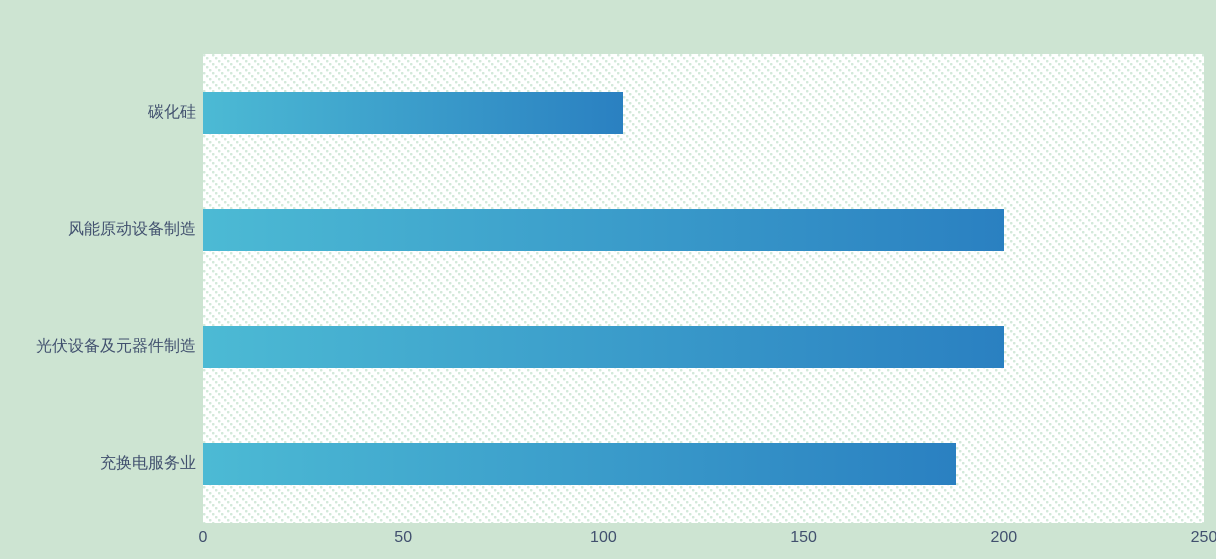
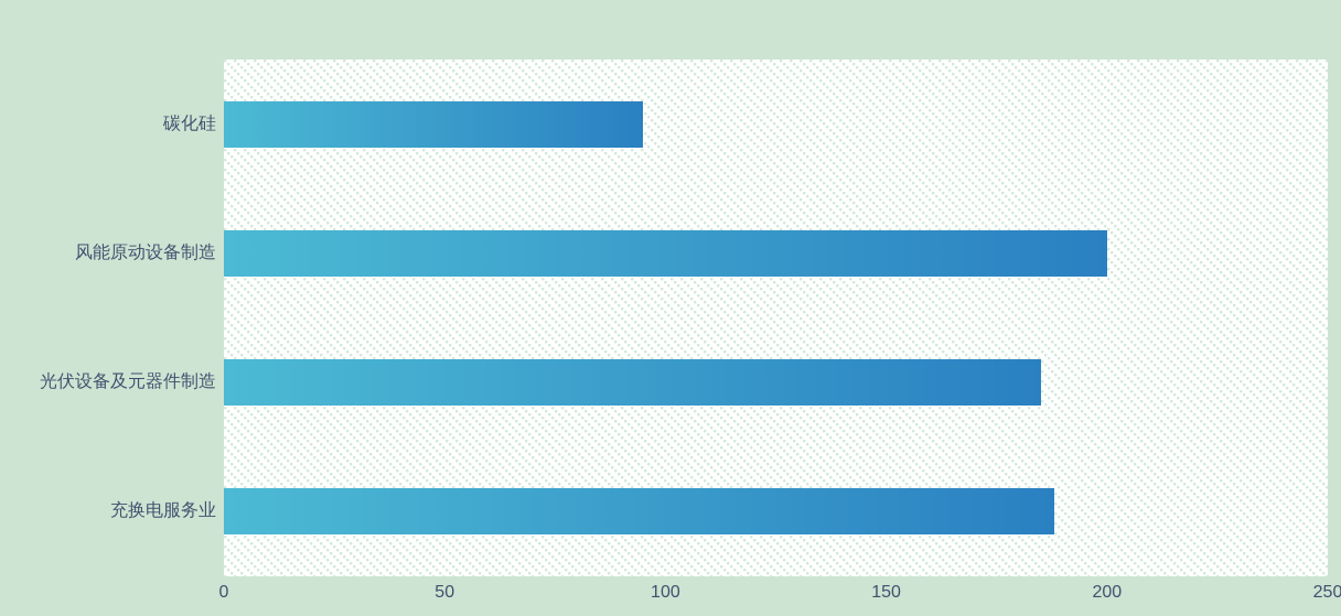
碳化硅: 105 -> 95
光伏设备及元器件制造: 200 -> 185
